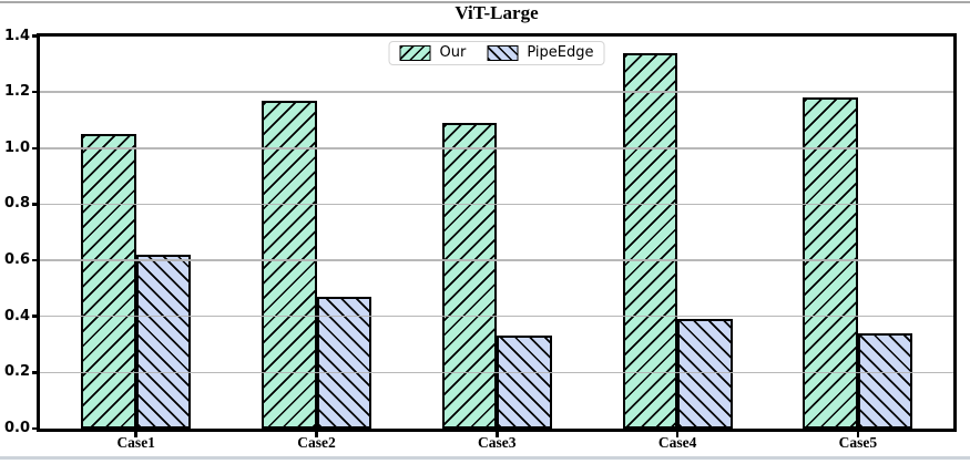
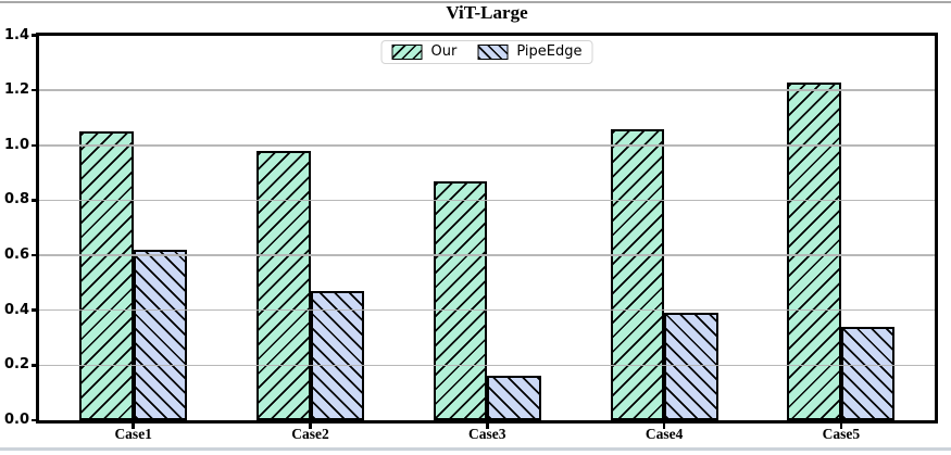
Our/Case2: 1.17 -> 0.98
Our/Case3: 1.09 -> 0.87
PipeEdge/Case3: 0.33 -> 0.16
Our/Case4: 1.34 -> 1.06
Our/Case5: 1.18 -> 1.23
